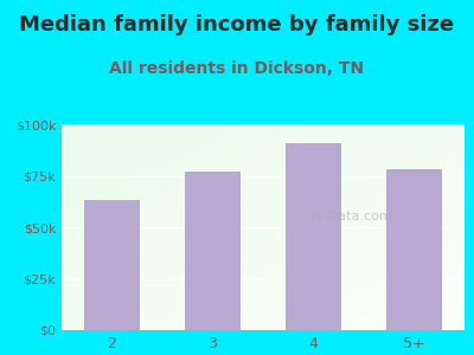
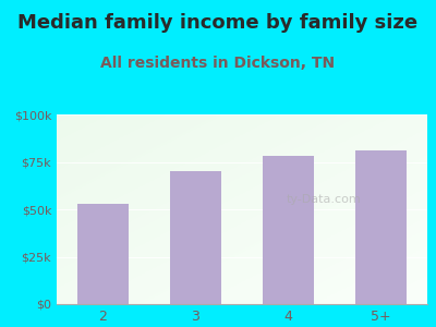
2: $63k -> $53k
3: $77k -> $70k
4: $91k -> $78k
5+: $78k -> $81k
